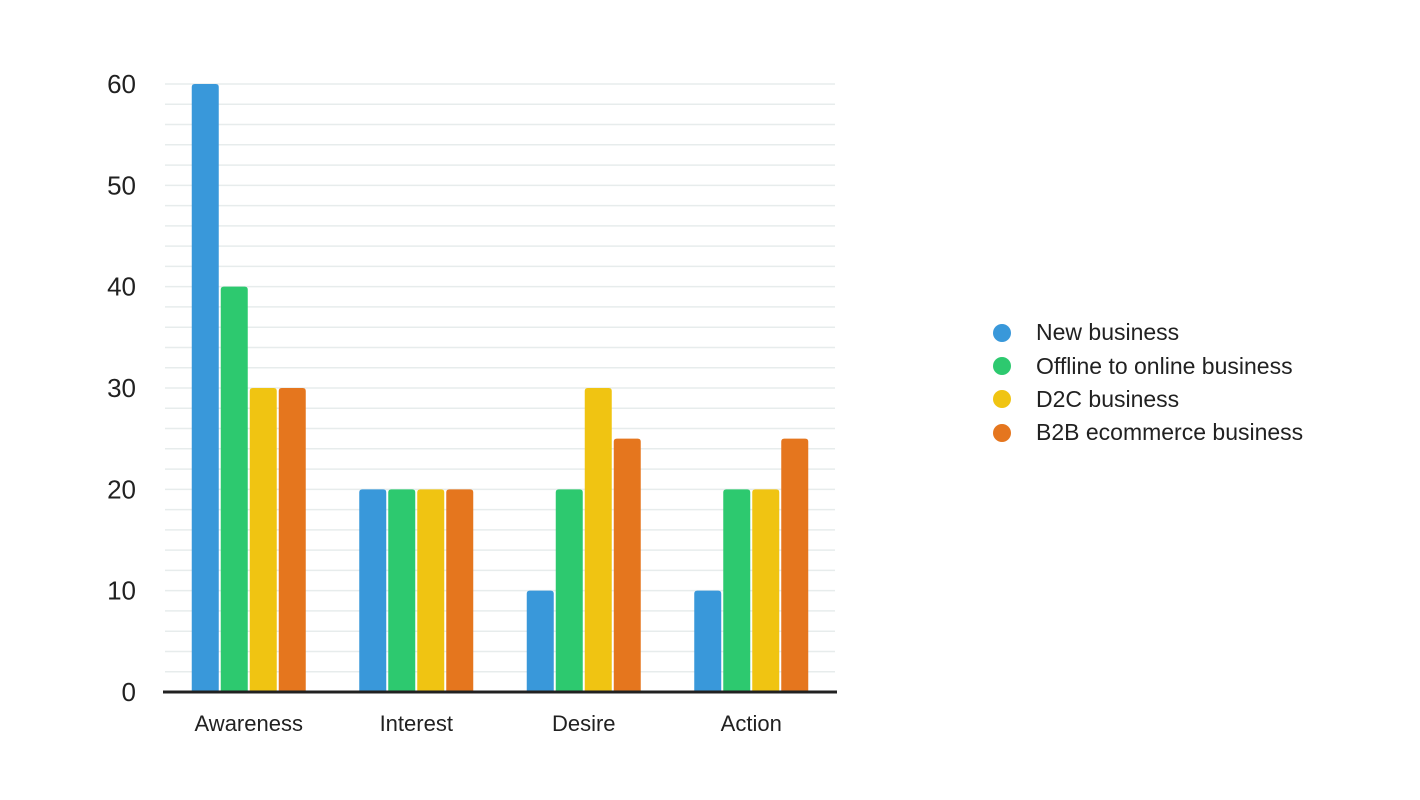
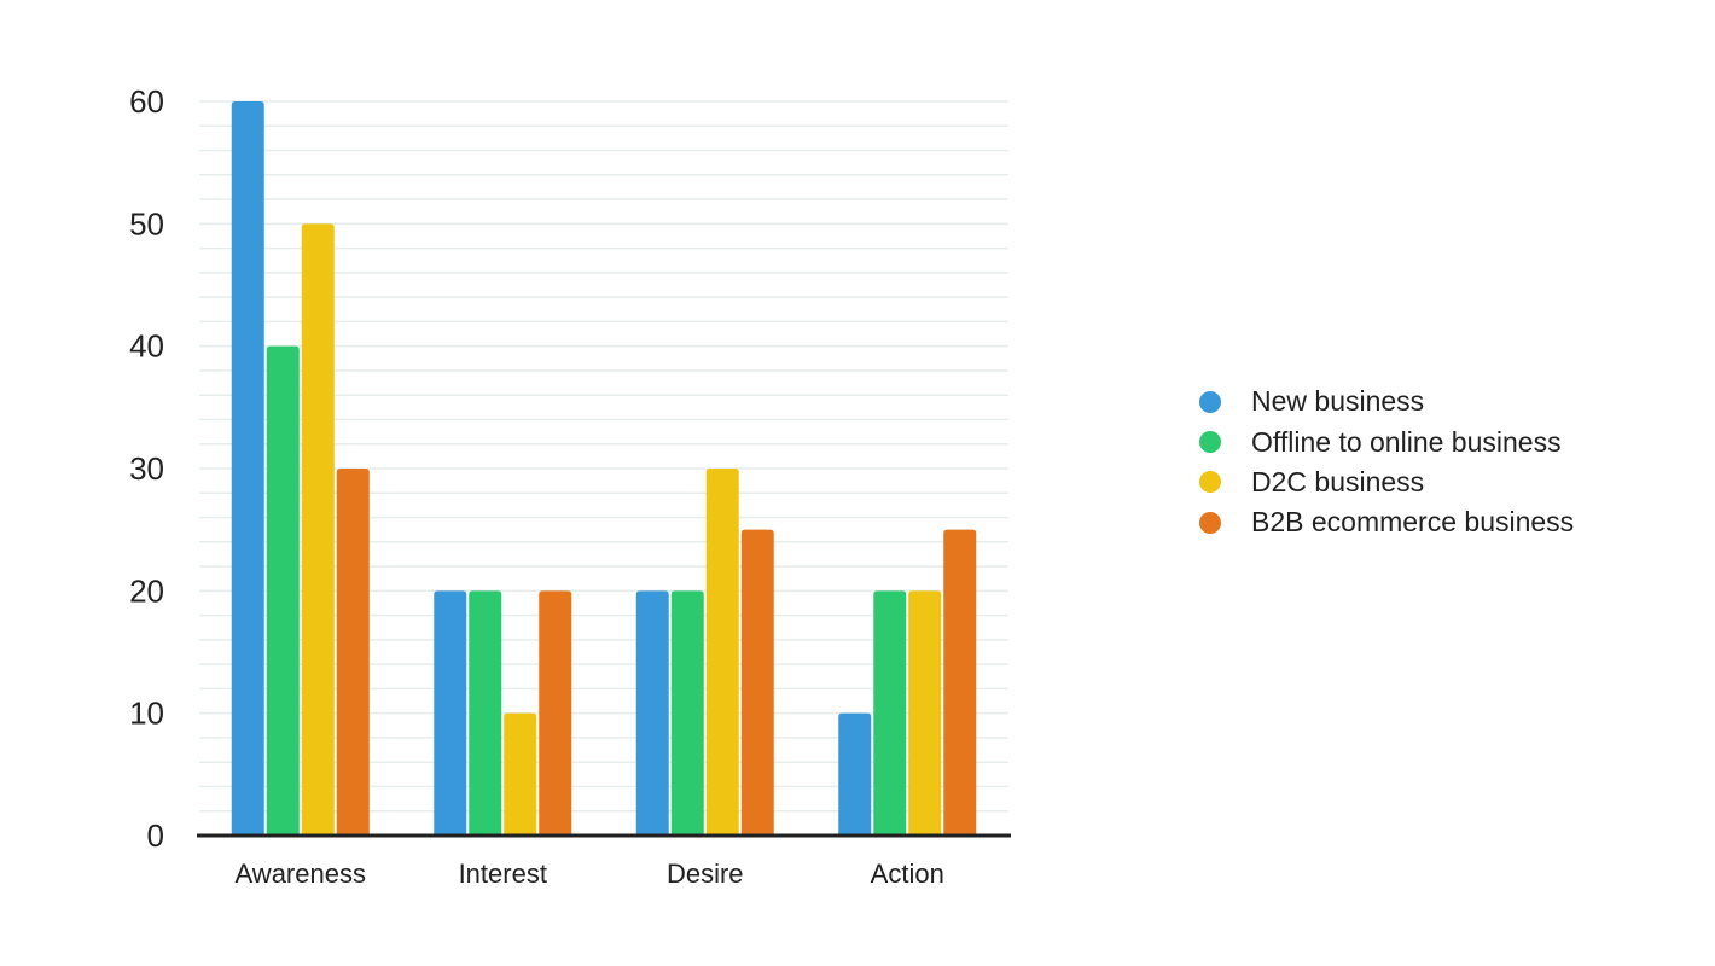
D2C business/Awareness: 30 -> 50
D2C business/Interest: 20 -> 10
New business/Desire: 10 -> 20
